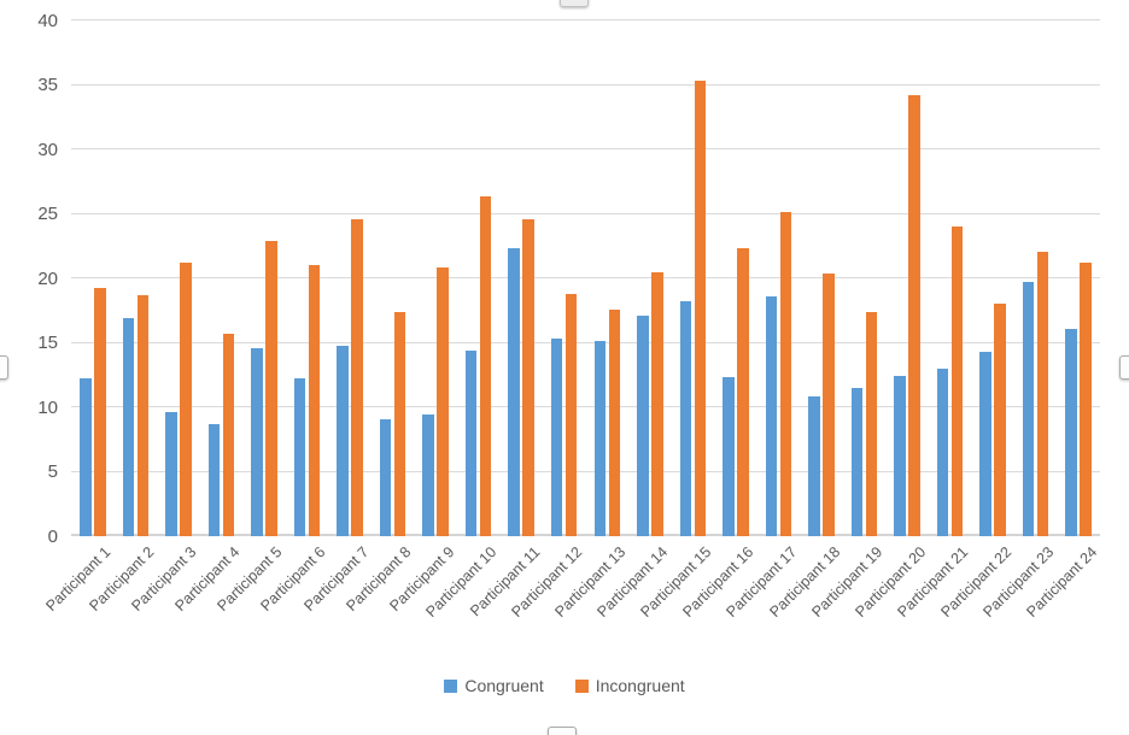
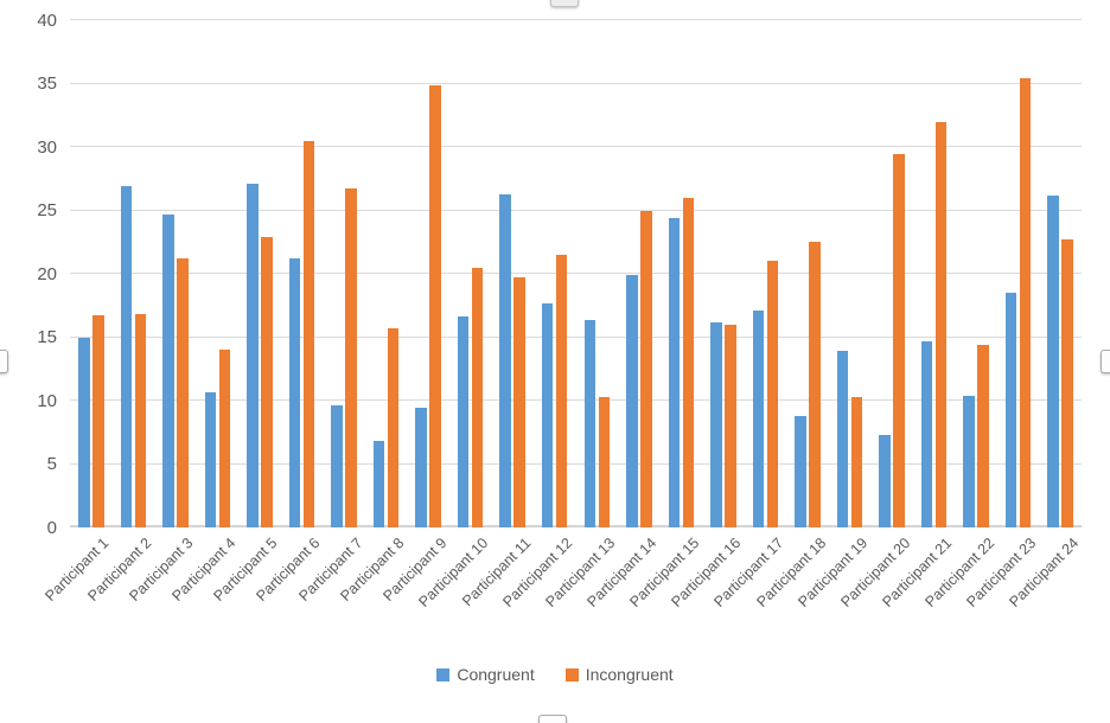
Congruent/Participant 1: 12.2 -> 15.0
Incongruent/Participant 1: 19.3 -> 16.7
Congruent/Participant 2: 16.9 -> 26.9
Incongruent/Participant 2: 18.7 -> 16.8
Congruent/Participant 3: 9.6 -> 24.7
Congruent/Participant 4: 8.7 -> 10.7
Incongruent/Participant 4: 15.7 -> 14.0
Congruent/Participant 5: 14.6 -> 27.1
Congruent/Participant 6: 12.2 -> 21.2
Incongruent/Participant 6: 21.0 -> 30.5
Congruent/Participant 7: 14.8 -> 9.6
Incongruent/Participant 7: 24.6 -> 26.7
Congruent/Participant 8: 9.1 -> 6.8
Incongruent/Participant 8: 17.4 -> 15.7
Incongruent/Participant 9: 20.8 -> 34.9
Congruent/Participant 10: 14.4 -> 16.6
Incongruent/Participant 10: 26.4 -> 20.5
Congruent/Participant 11: 22.3 -> 26.3
Incongruent/Participant 11: 24.6 -> 19.7
Congruent/Participant 12: 15.3 -> 17.7
Incongruent/Participant 12: 18.8 -> 21.5
Congruent/Participant 13: 15.1 -> 16.4
Incongruent/Participant 13: 17.6 -> 10.3
Congruent/Participant 14: 17.1 -> 19.9
Incongruent/Participant 14: 20.5 -> 25.0
Congruent/Participant 15: 18.2 -> 24.4
Incongruent/Participant 15: 35.3 -> 26.0
Congruent/Participant 16: 12.3 -> 16.2
Incongruent/Participant 16: 22.3 -> 16.0
Congruent/Participant 17: 18.6 -> 17.1
Incongruent/Participant 17: 25.1 -> 21.0
Congruent/Participant 18: 10.8 -> 8.8
Incongruent/Participant 18: 20.4 -> 22.5
Congruent/Participant 19: 11.5 -> 13.9
Incongruent/Participant 19: 17.4 -> 10.3
Congruent/Participant 20: 12.4 -> 7.3
Incongruent/Participant 20: 34.2 -> 29.4
Congruent/Participant 21: 13.0 -> 14.7
Incongruent/Participant 21: 24.0 -> 32.0
Congruent/Participant 22: 14.3 -> 10.4
Incongruent/Participant 22: 18.0 -> 14.4
Congruent/Participant 23: 19.7 -> 18.5
Incongruent/Participant 23: 22.1 -> 35.4
Congruent/Participant 24: 16.1 -> 26.2
Incongruent/Participant 24: 21.2 -> 22.7
